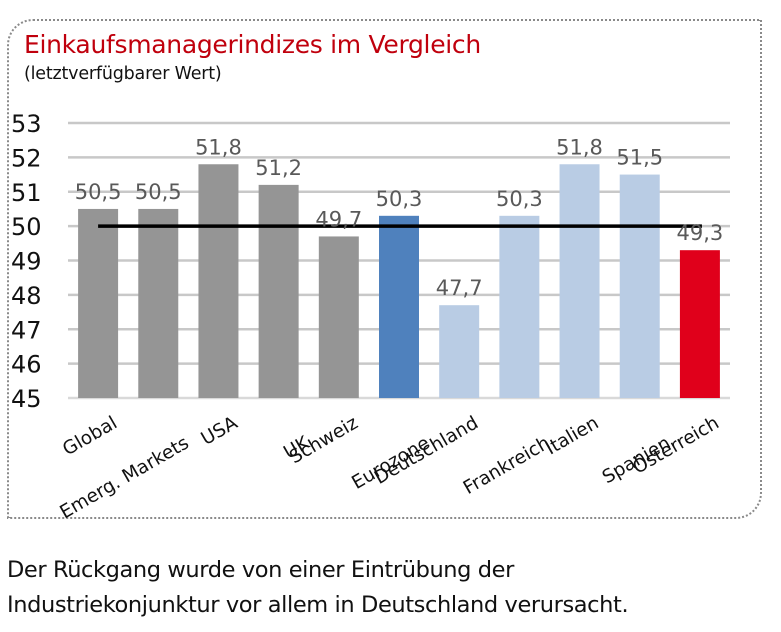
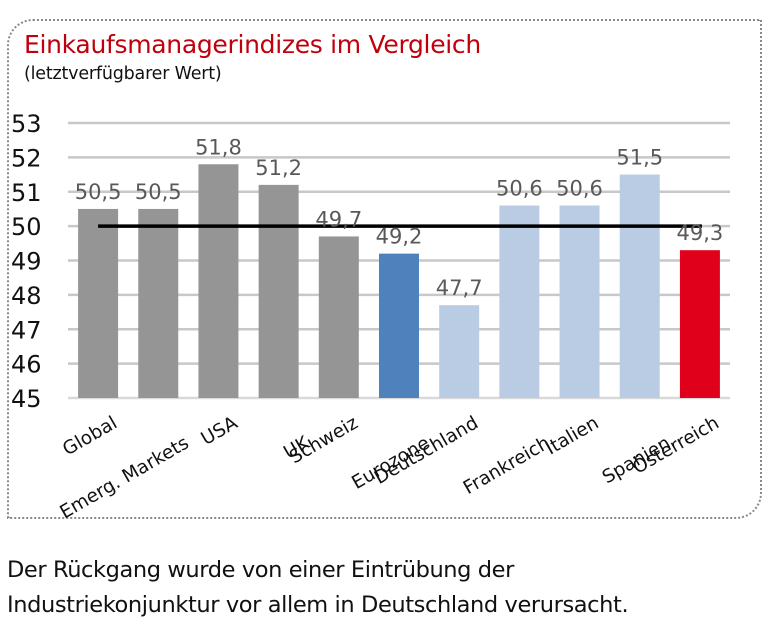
Eurozone: 50,3 -> 49,2
Frankreich: 50,3 -> 50,6
Italien: 51,8 -> 50,6
